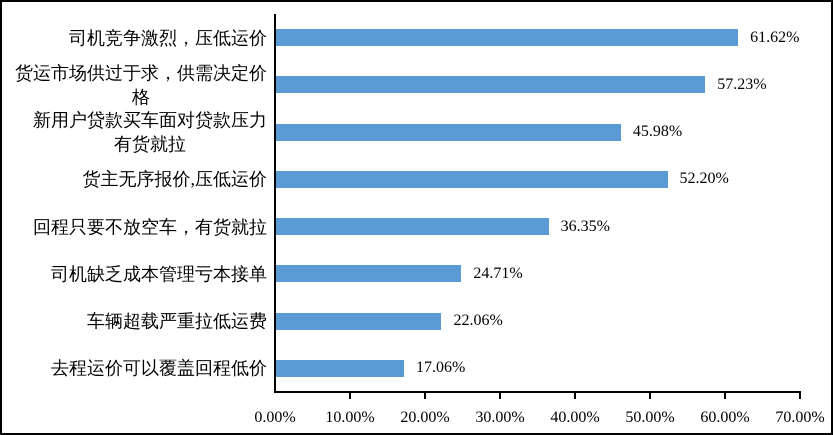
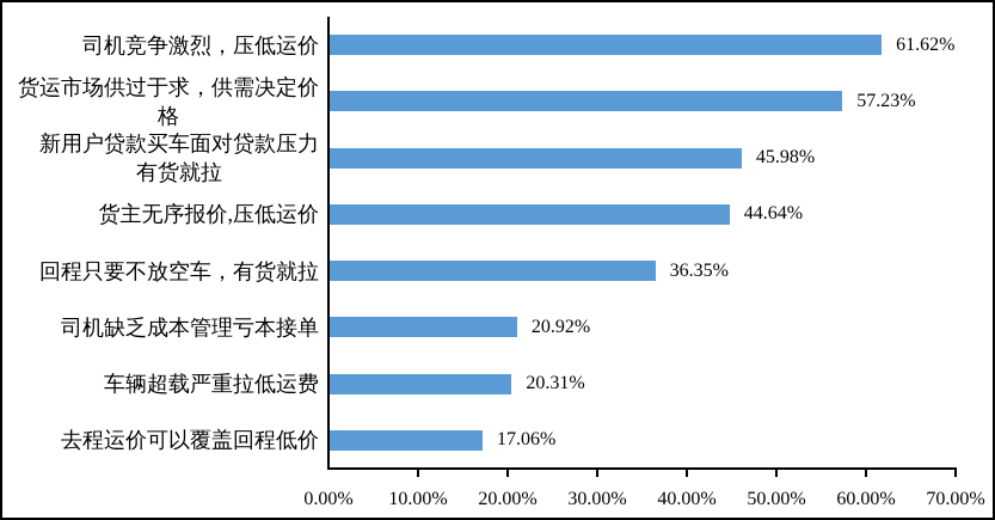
货主无序报价,压低运价: 52.20% -> 44.64%
司机缺乏成本管理亏本接单: 24.71% -> 20.92%
车辆超载严重拉低运费: 22.06% -> 20.31%
